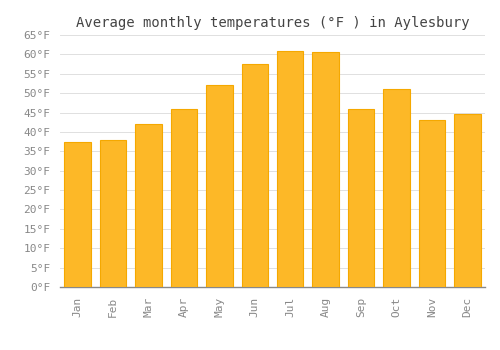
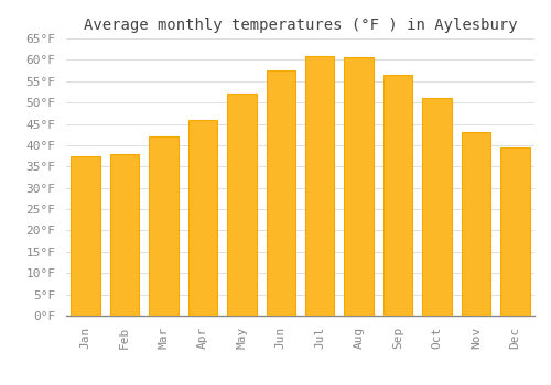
Sep: 46.0°F -> 56.5°F
Dec: 44.5°F -> 39.5°F
